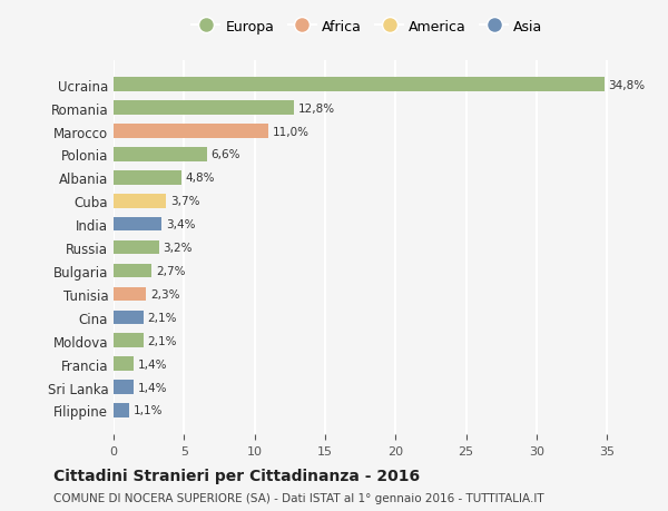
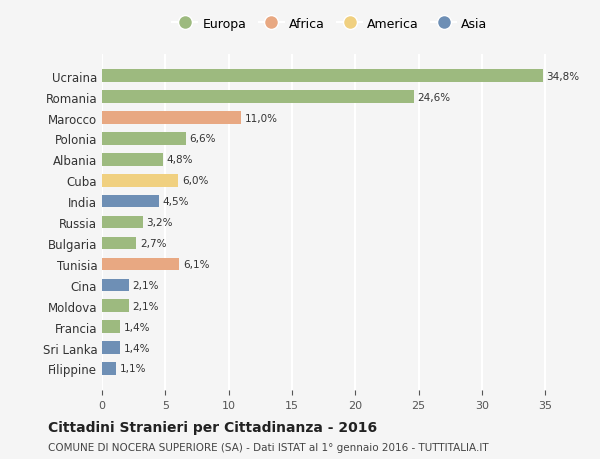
Romania: 12,8% -> 24,6%
Cuba: 3,7% -> 6,0%
India: 3,4% -> 4,5%
Tunisia: 2,3% -> 6,1%
